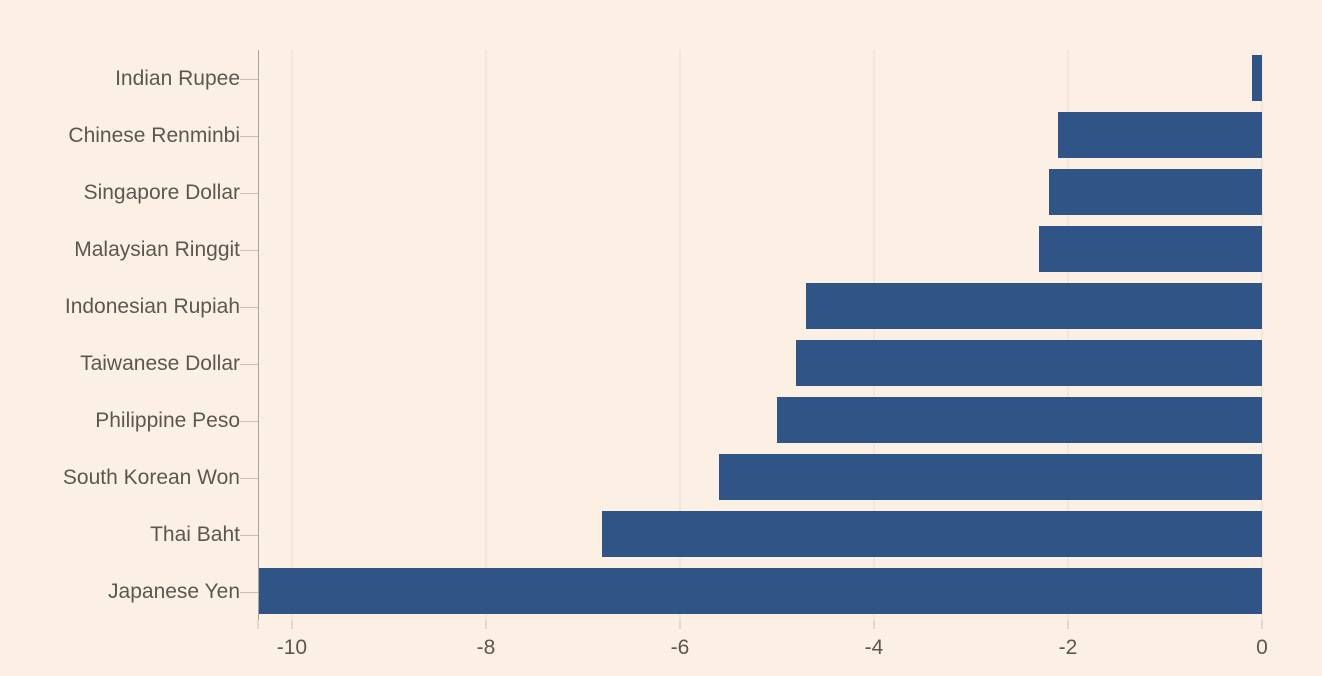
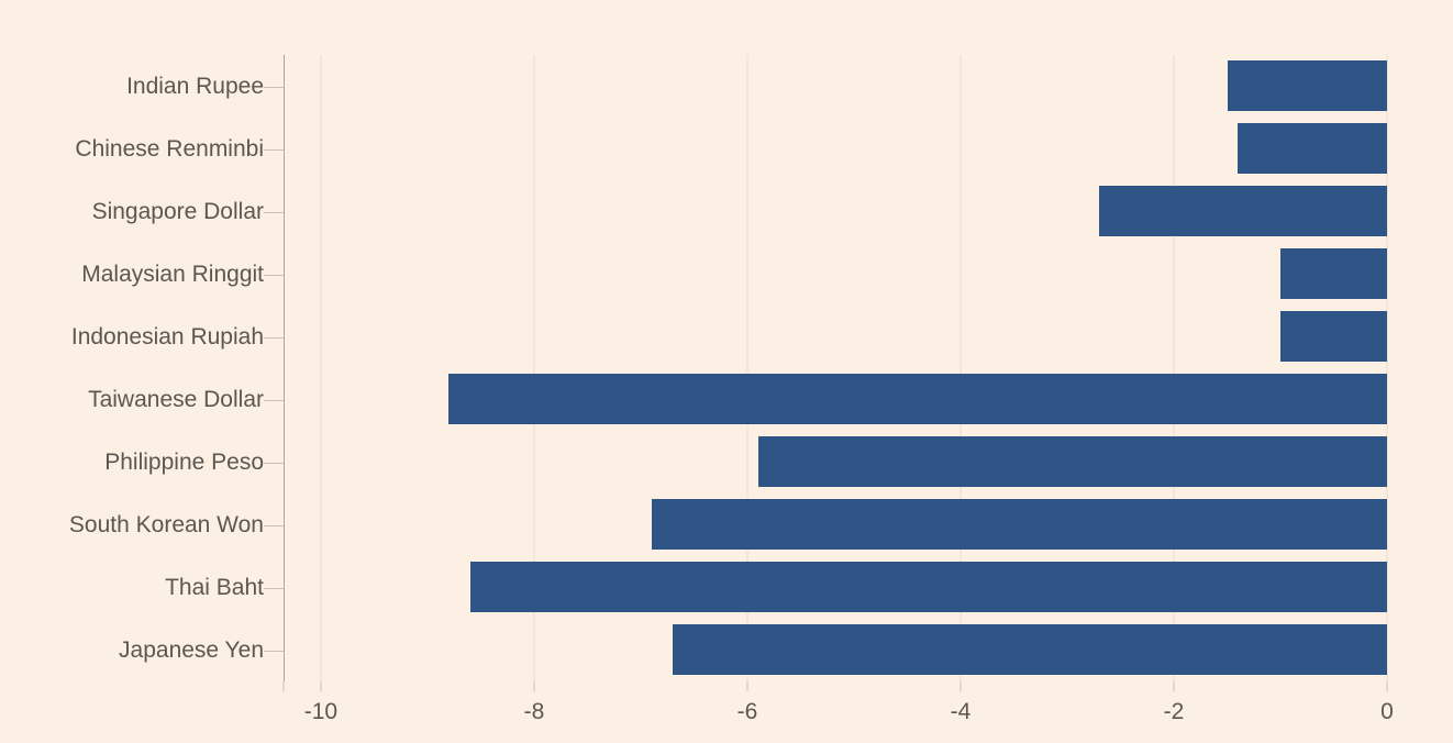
Indian Rupee: -0.1 -> -1.5
Chinese Renminbi: -2.1 -> -1.4
Singapore Dollar: -2.2 -> -2.7
Malaysian Ringgit: -2.3 -> -1.0
Indonesian Rupiah: -4.7 -> -1.0
Taiwanese Dollar: -4.8 -> -8.8
Philippine Peso: -5.0 -> -5.9
South Korean Won: -5.6 -> -6.9
Thai Baht: -6.8 -> -8.6
Japanese Yen: -10.3 -> -6.7
